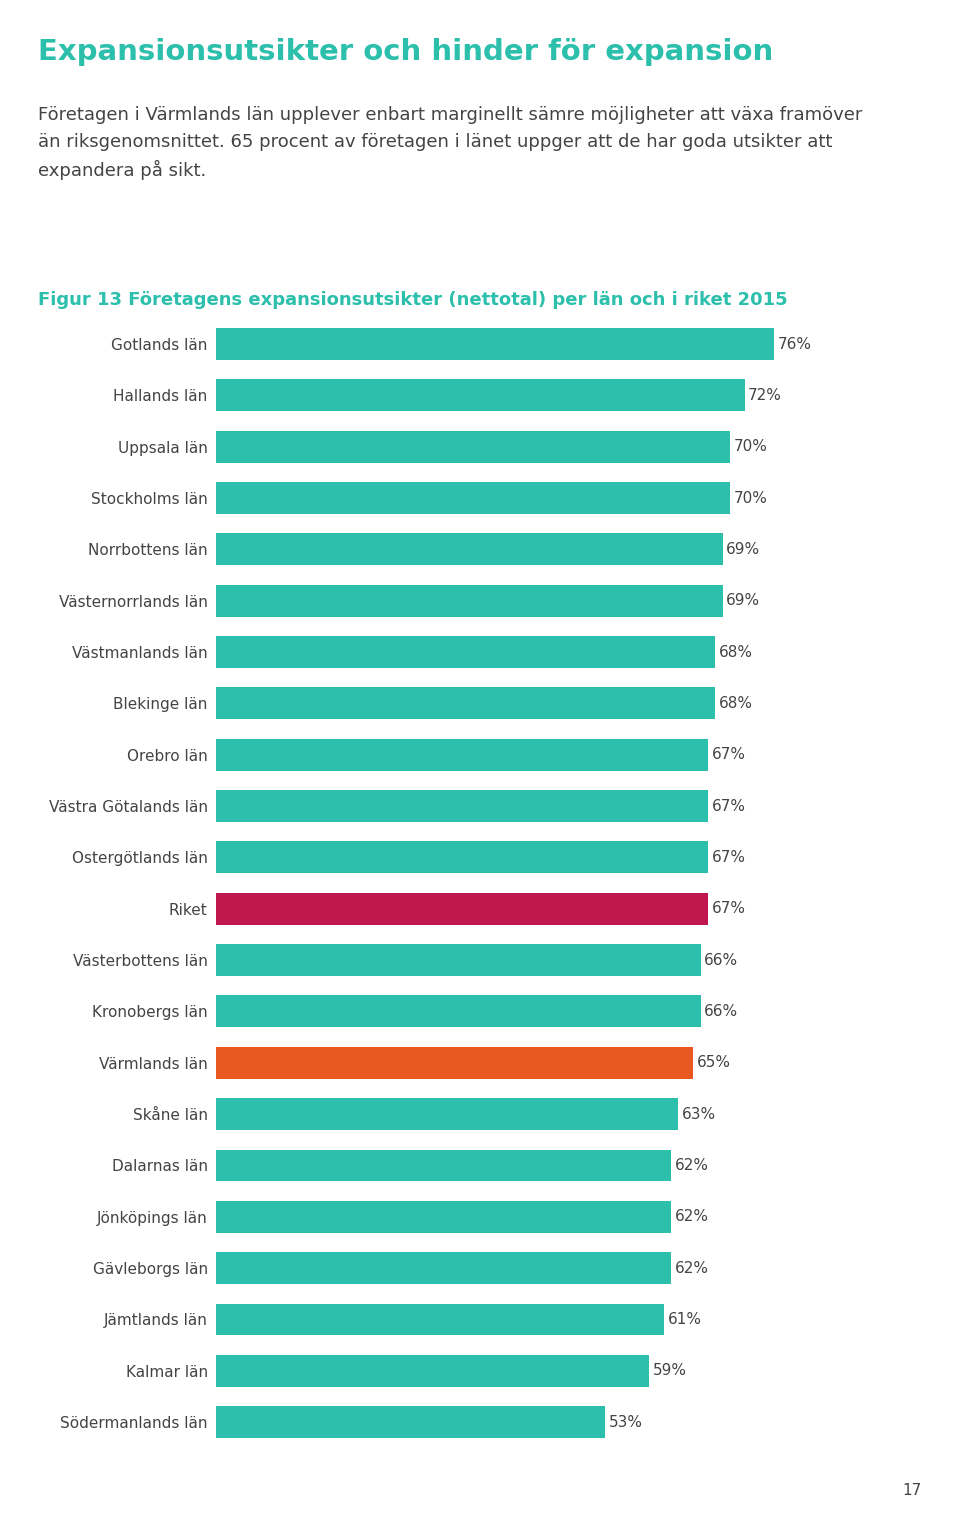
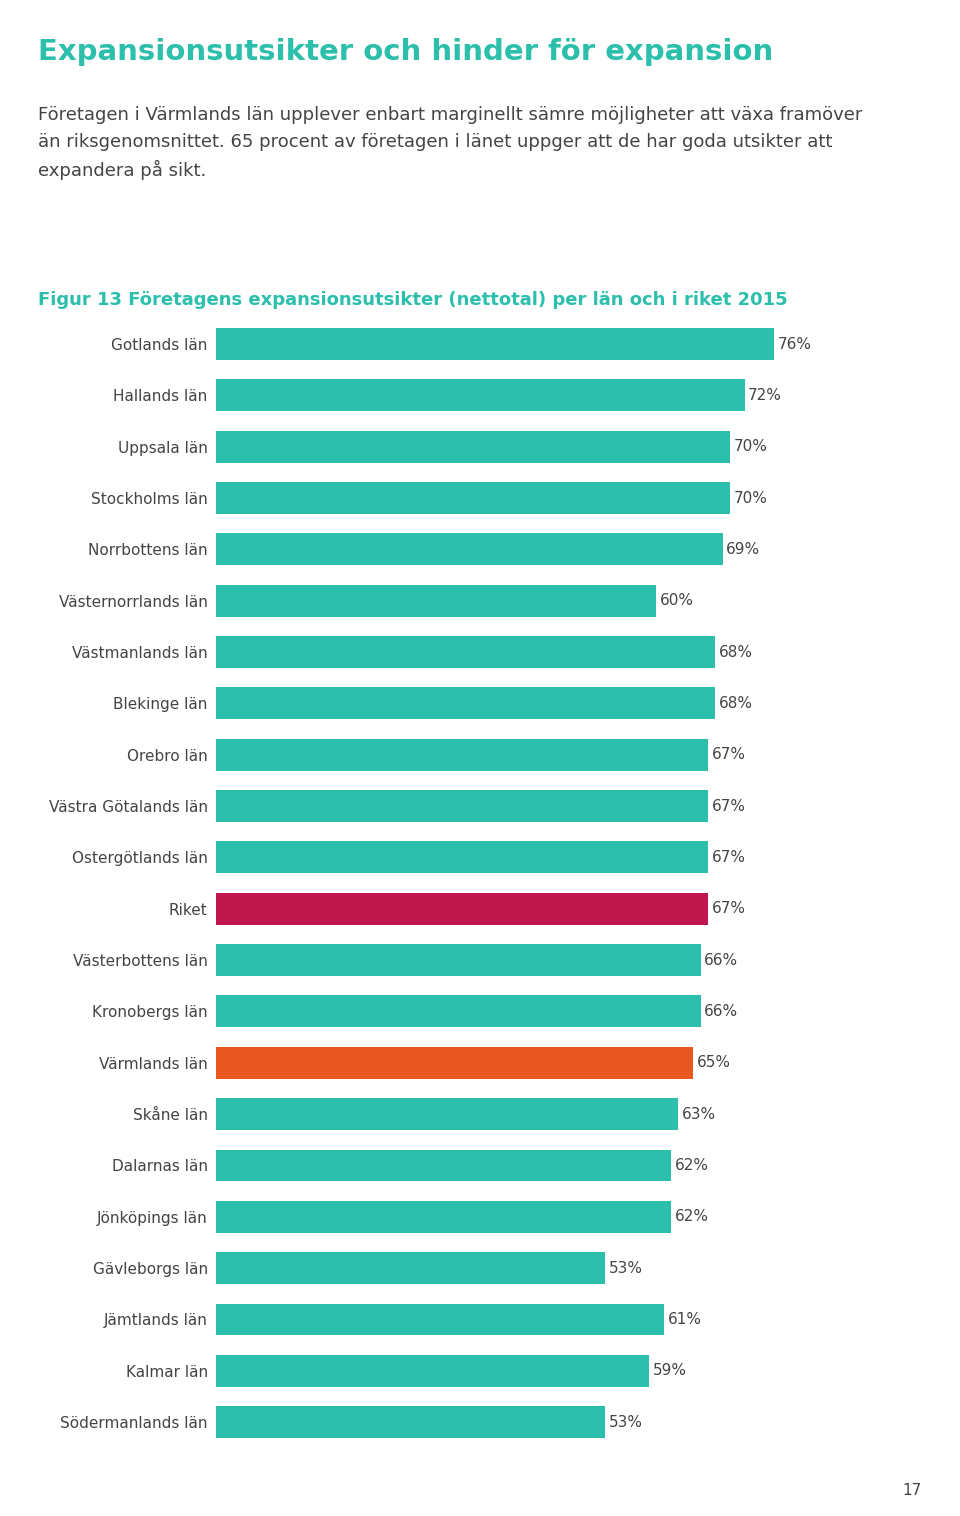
Västernorrlands län: 69% -> 60%
Gävleborgs län: 62% -> 53%
